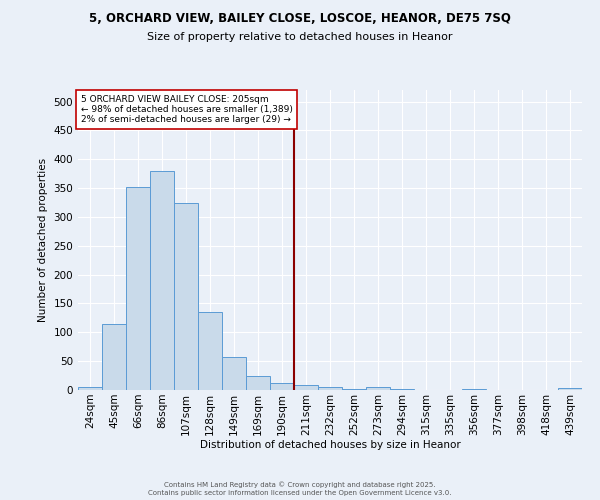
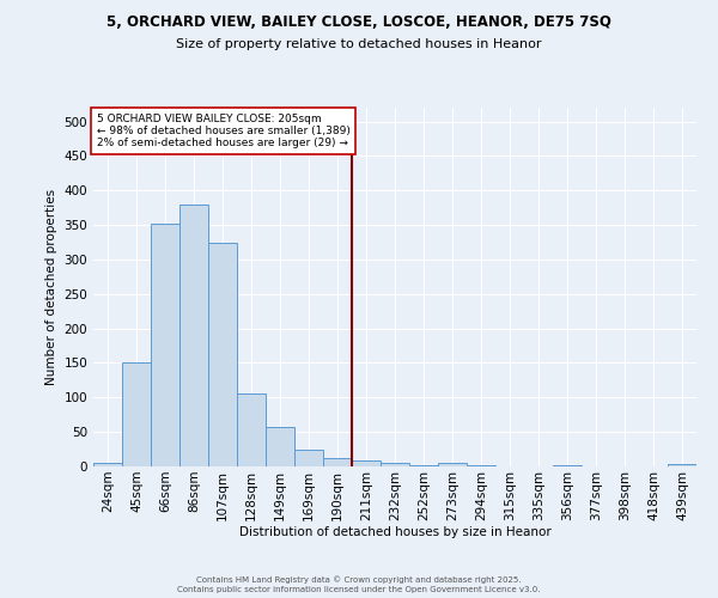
45sqm: 114 -> 150
128sqm: 136 -> 106
